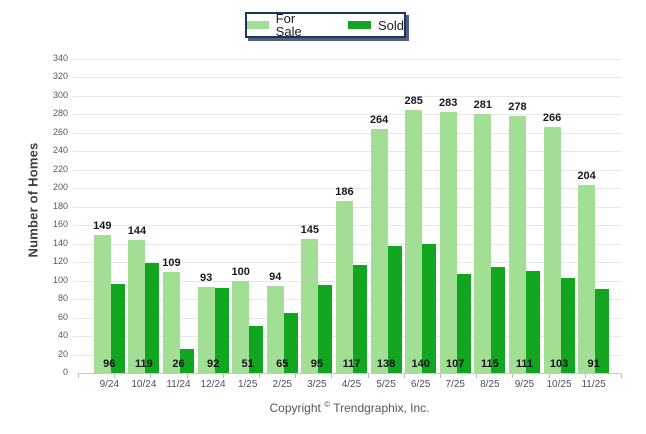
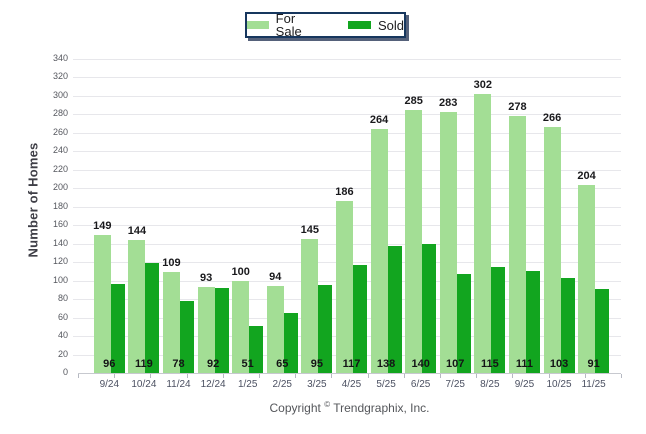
Sold/11/24: 26 -> 78
For Sale/8/25: 281 -> 302
